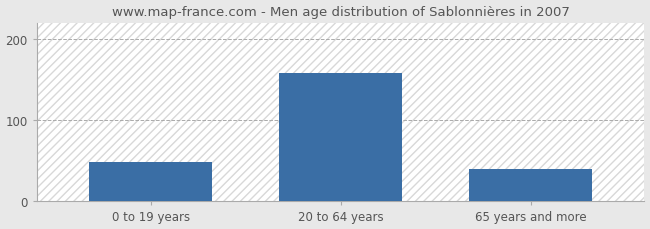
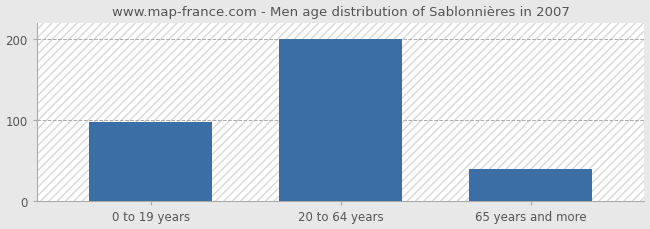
0 to 19 years: 48 -> 98
20 to 64 years: 158 -> 200
